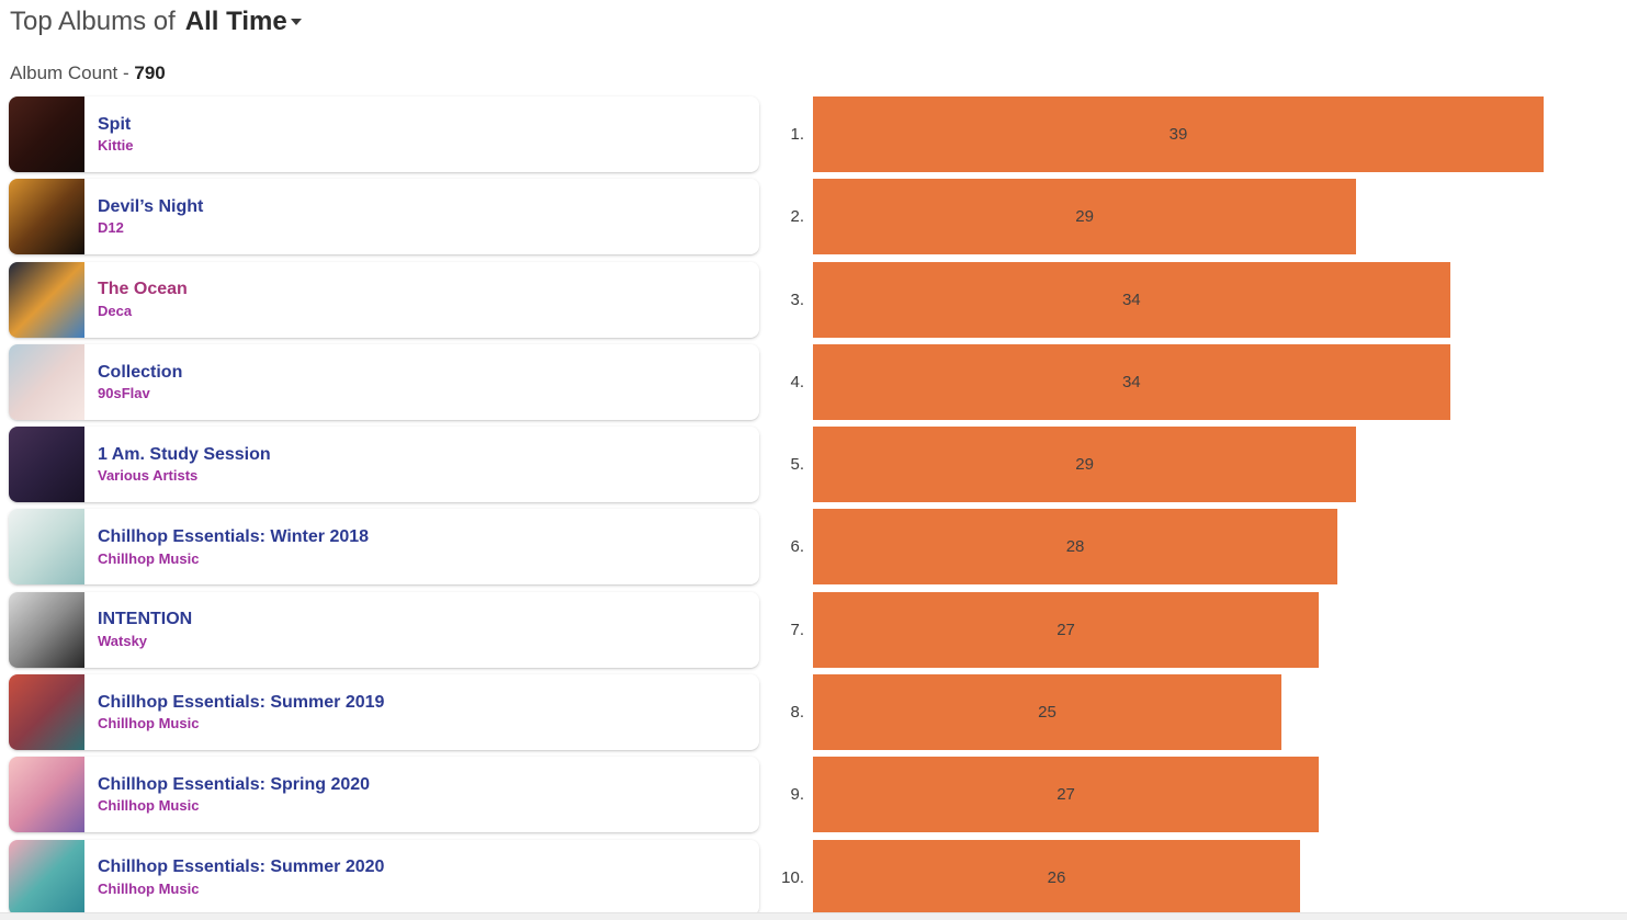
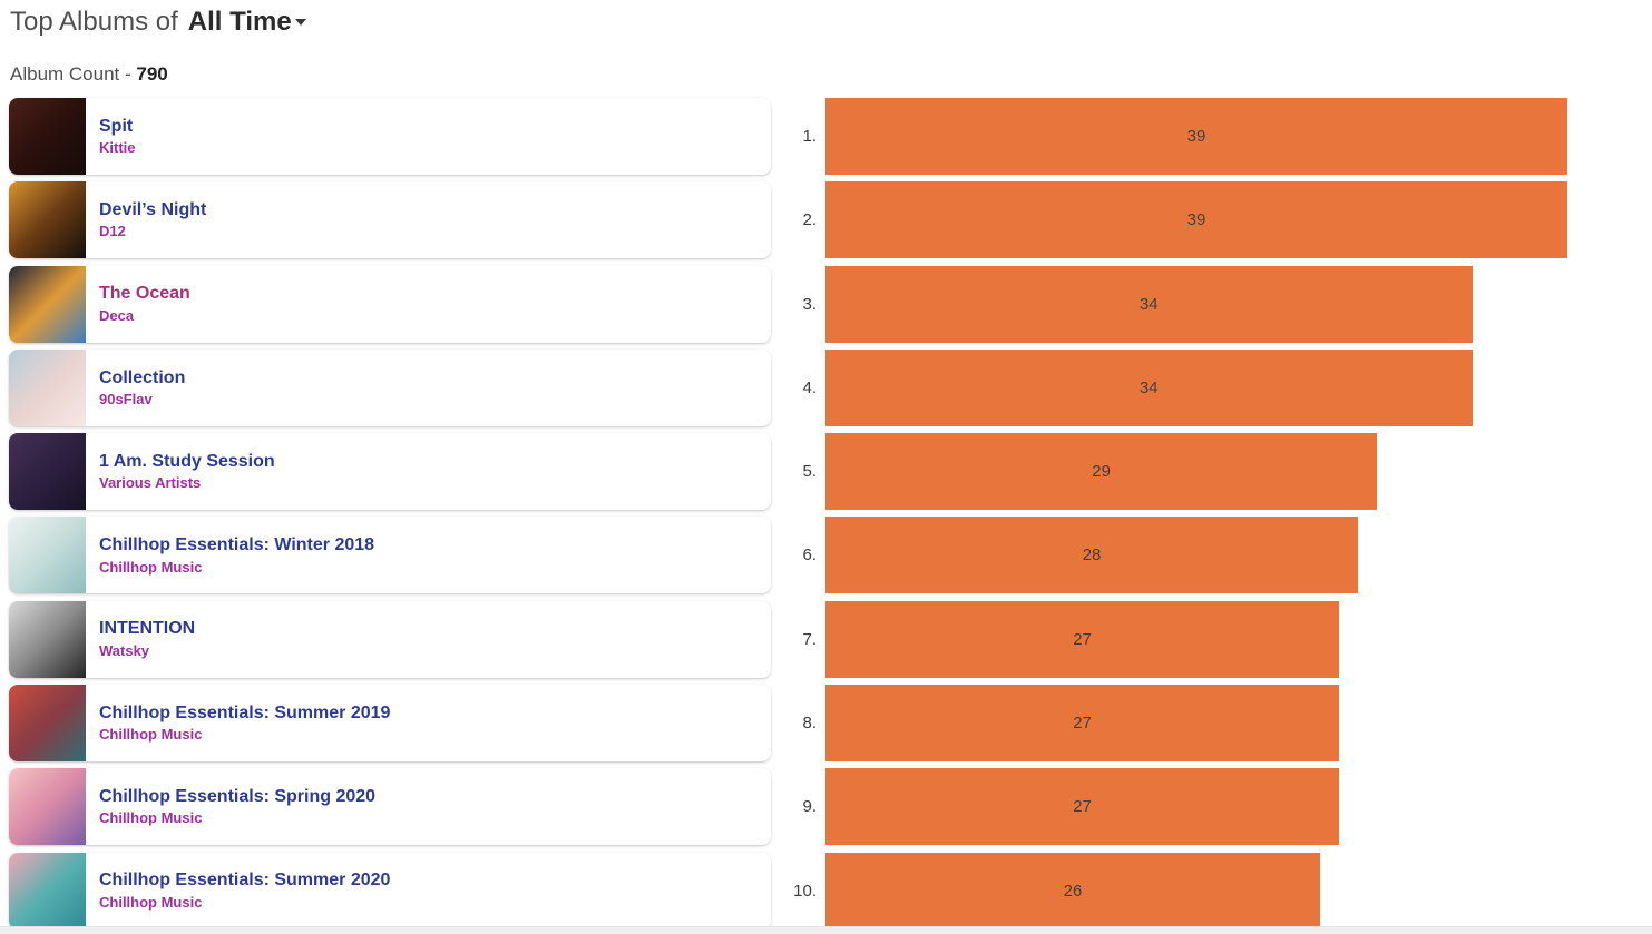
2.: 29 -> 39
8.: 25 -> 27
